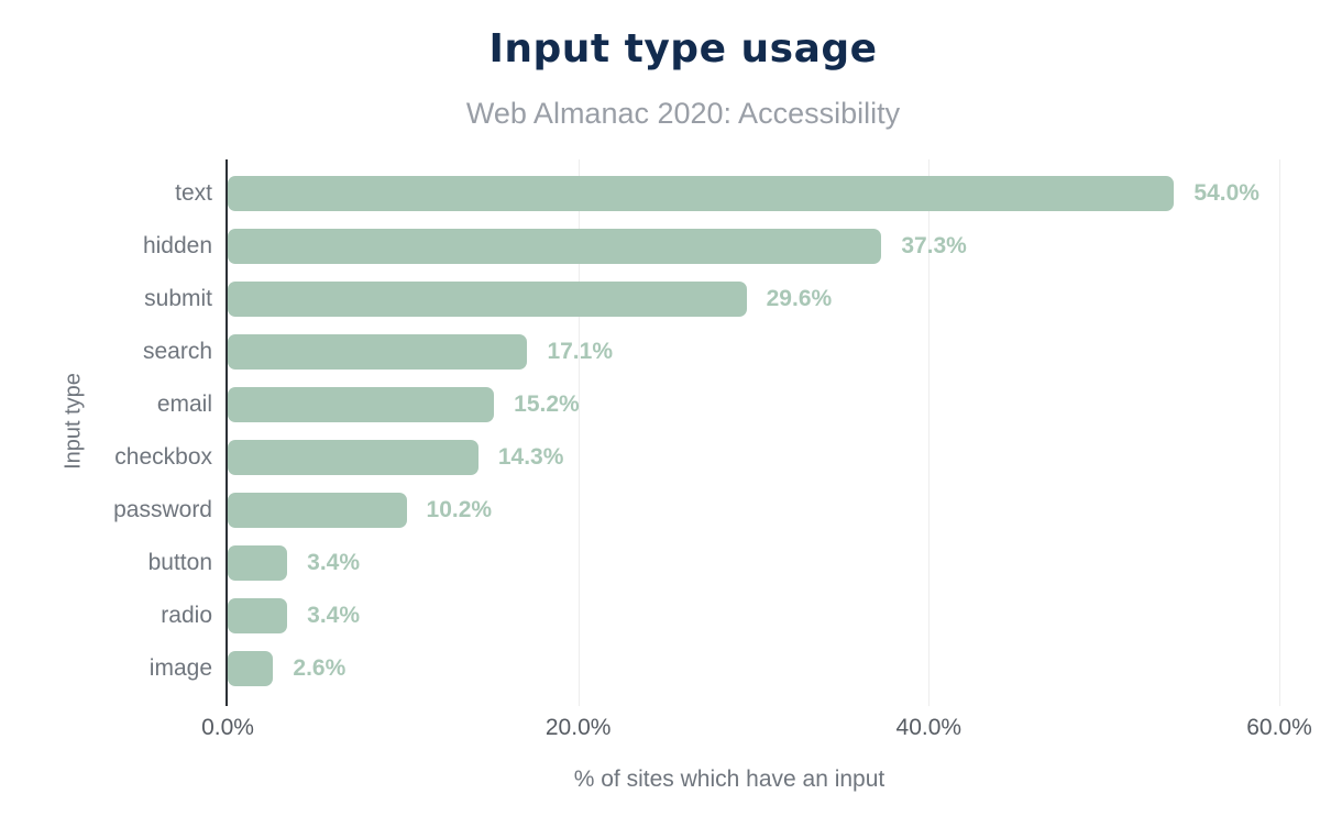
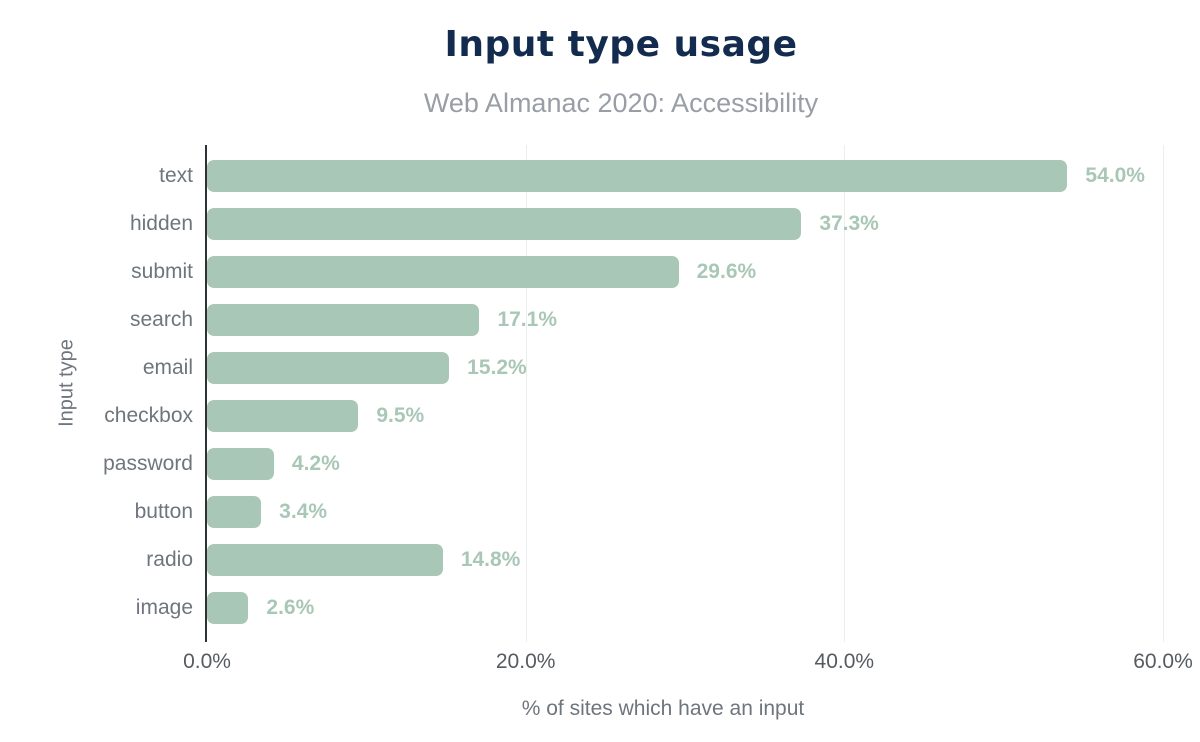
checkbox: 14.3% -> 9.5%
password: 10.2% -> 4.2%
radio: 3.4% -> 14.8%
